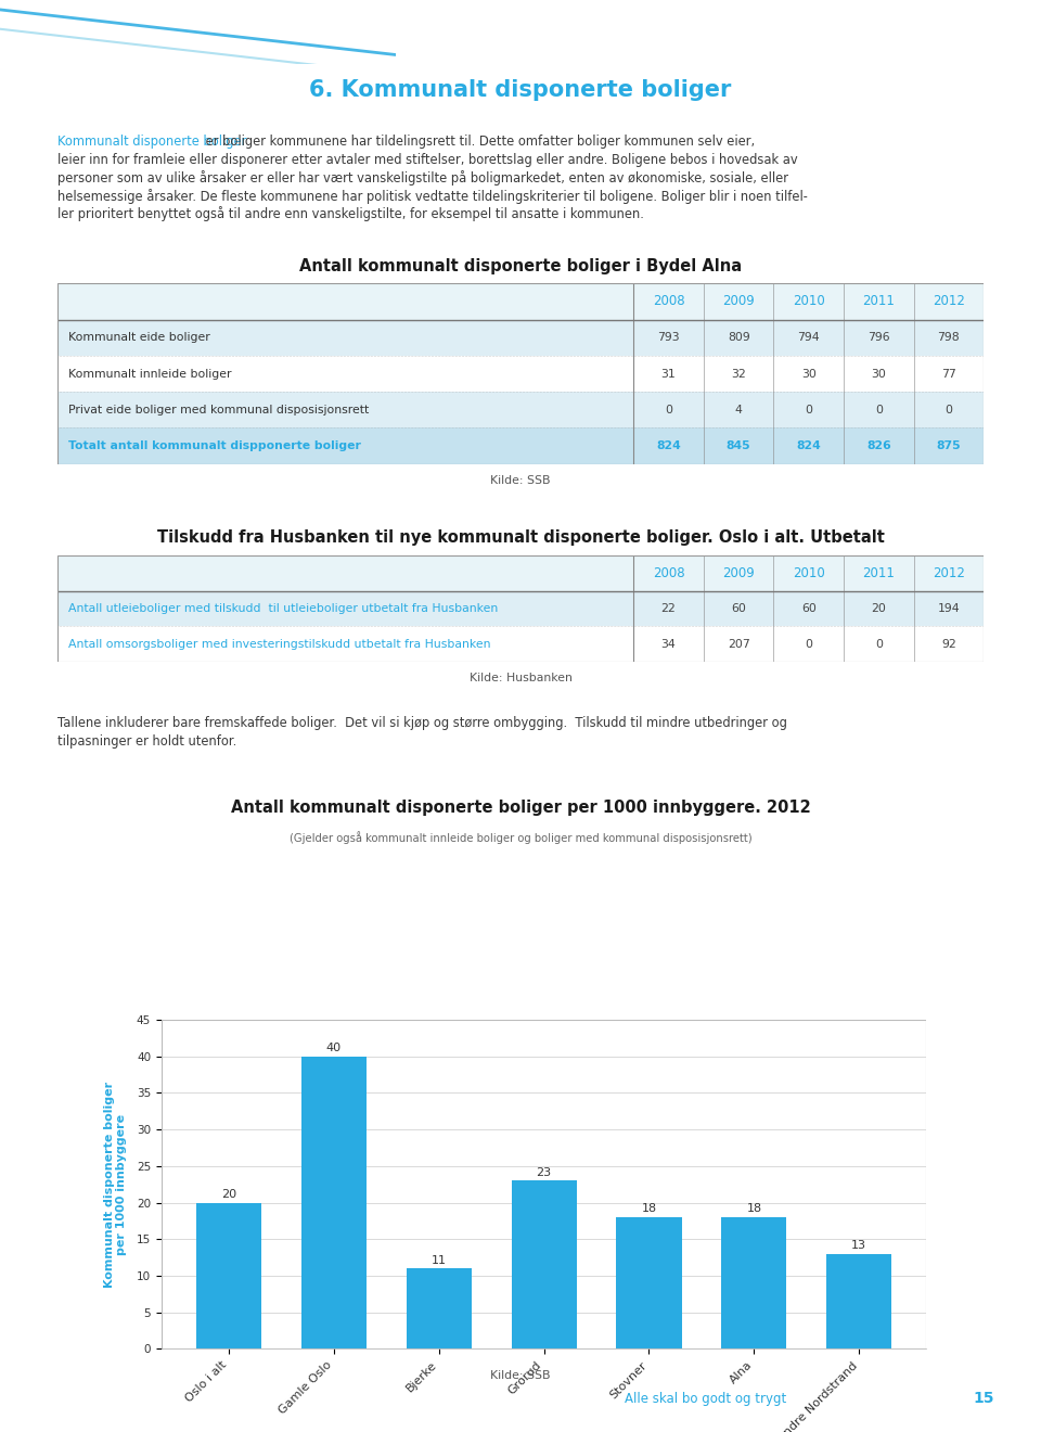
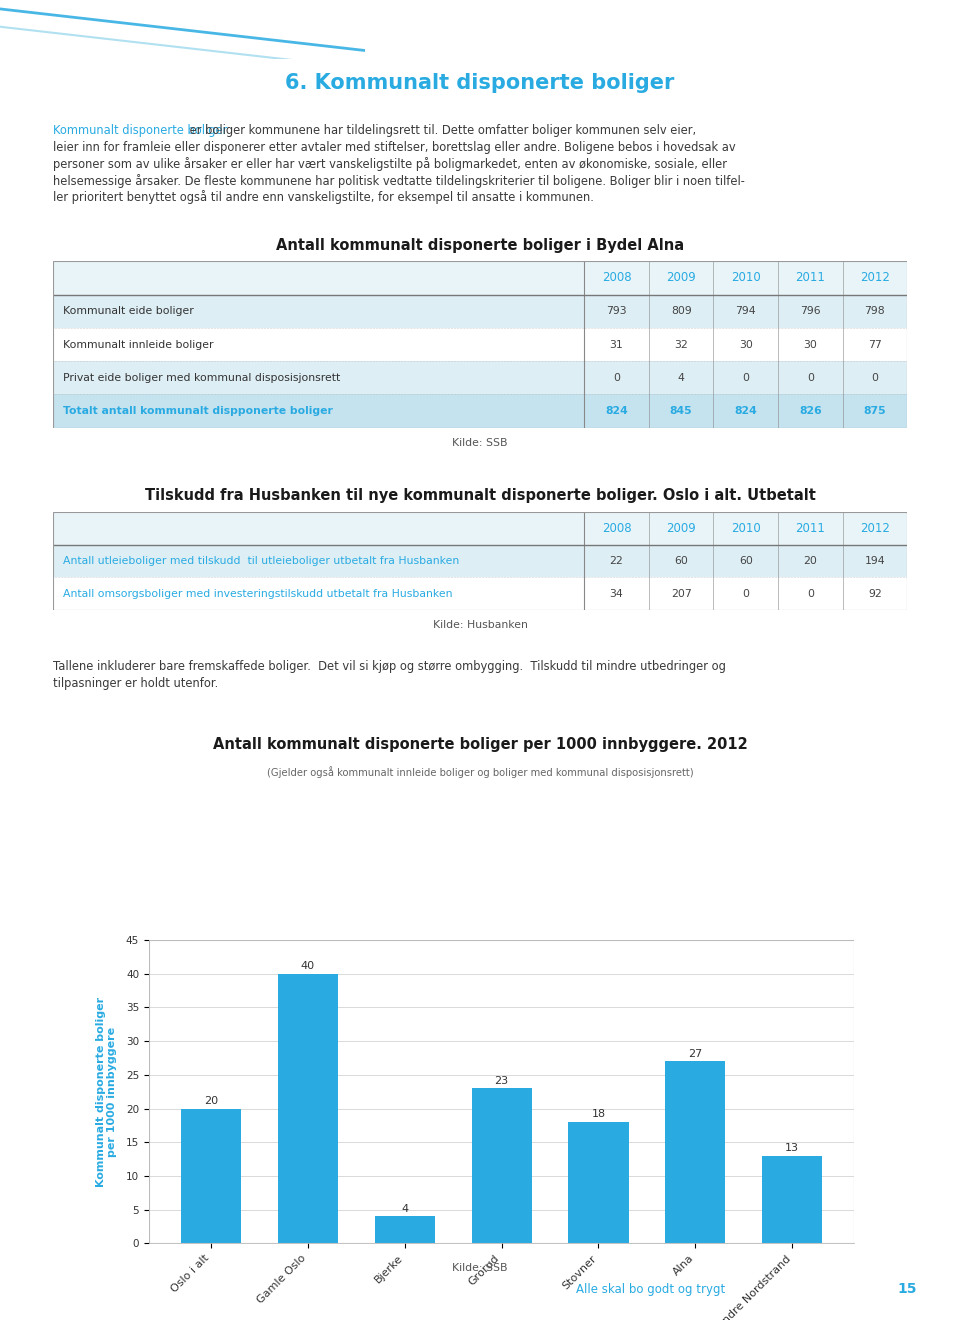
Bjerke: 11 -> 4
Alna: 18 -> 27
